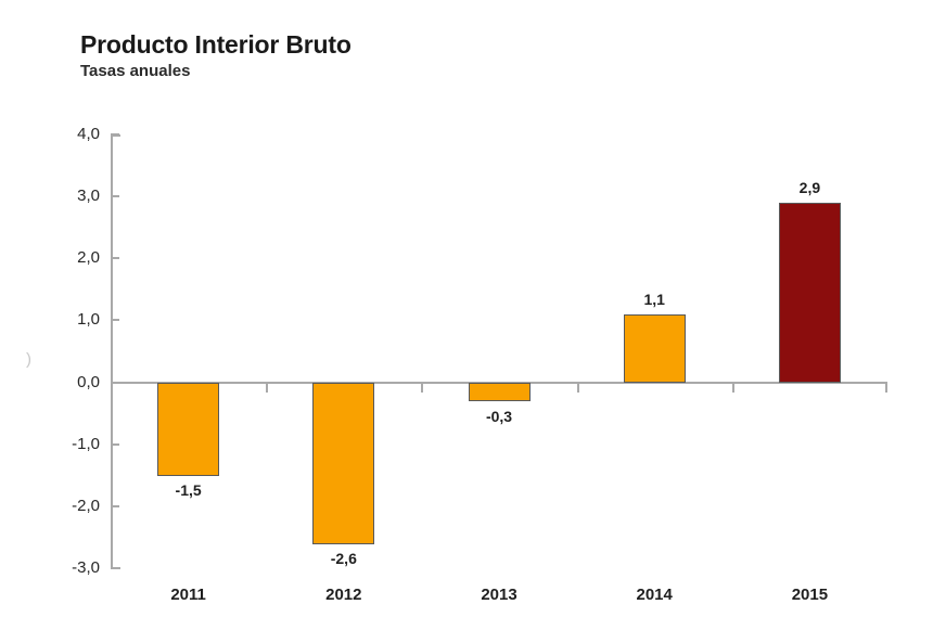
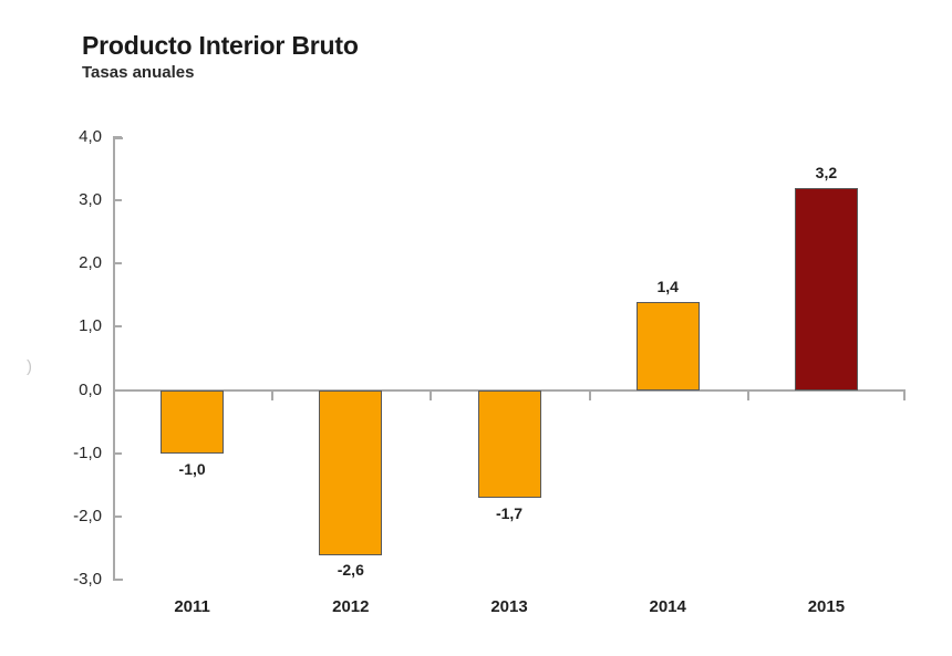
2011: -1,5 -> -1,0
2013: -0,3 -> -1,7
2014: 1,1 -> 1,4
2015: 2,9 -> 3,2
